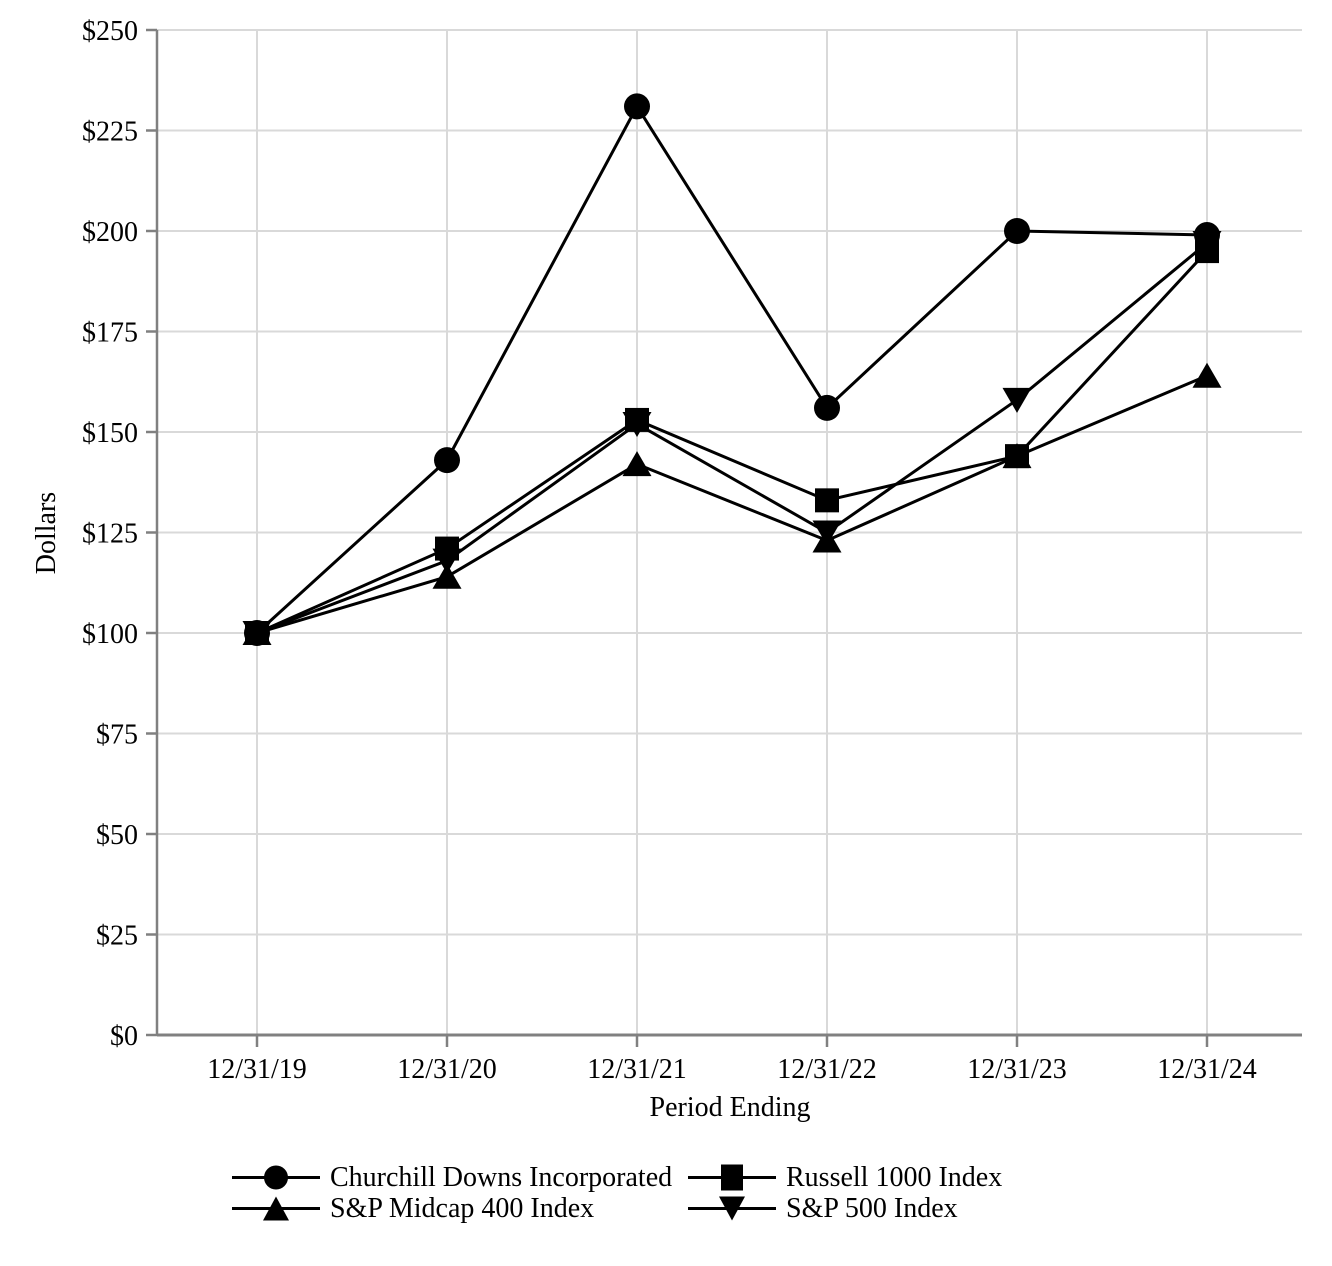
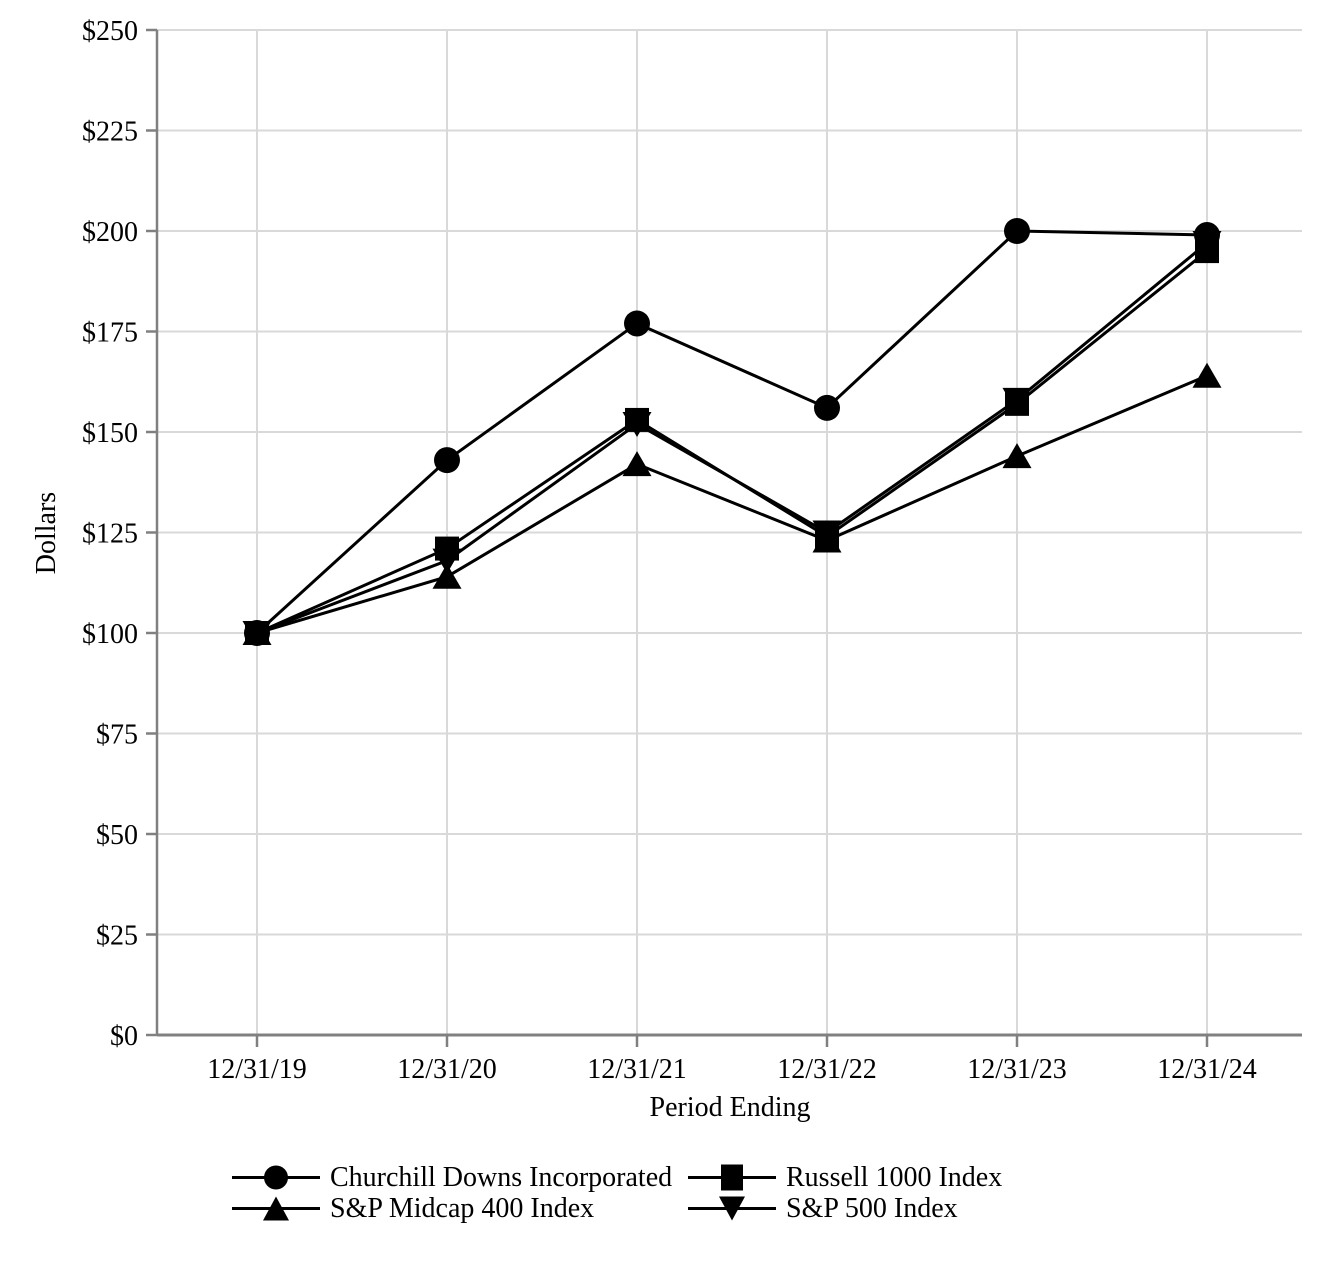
Churchill Downs Incorporated/12/31/21: $231 -> $177
Russell 1000 Index/12/31/22: $133 -> $124
Russell 1000 Index/12/31/23: $144 -> $157
